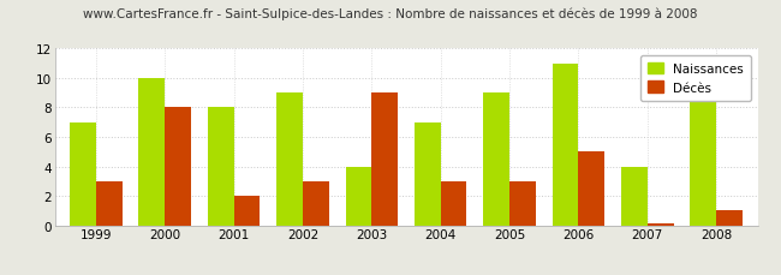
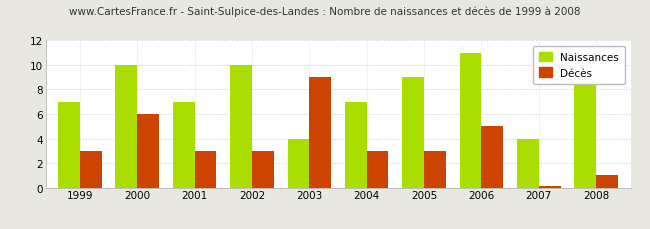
Décès/2000: 8.0 -> 6.0
Naissances/2001: 8 -> 7
Décès/2001: 2.0 -> 3.0
Naissances/2002: 9 -> 10
